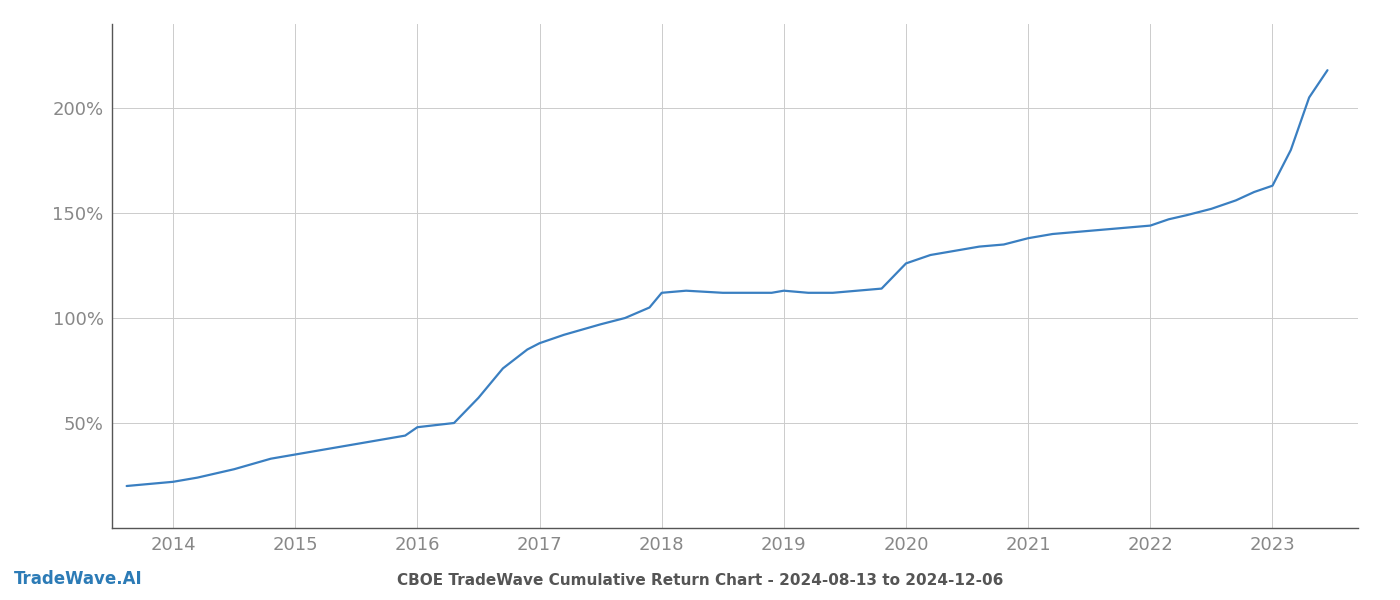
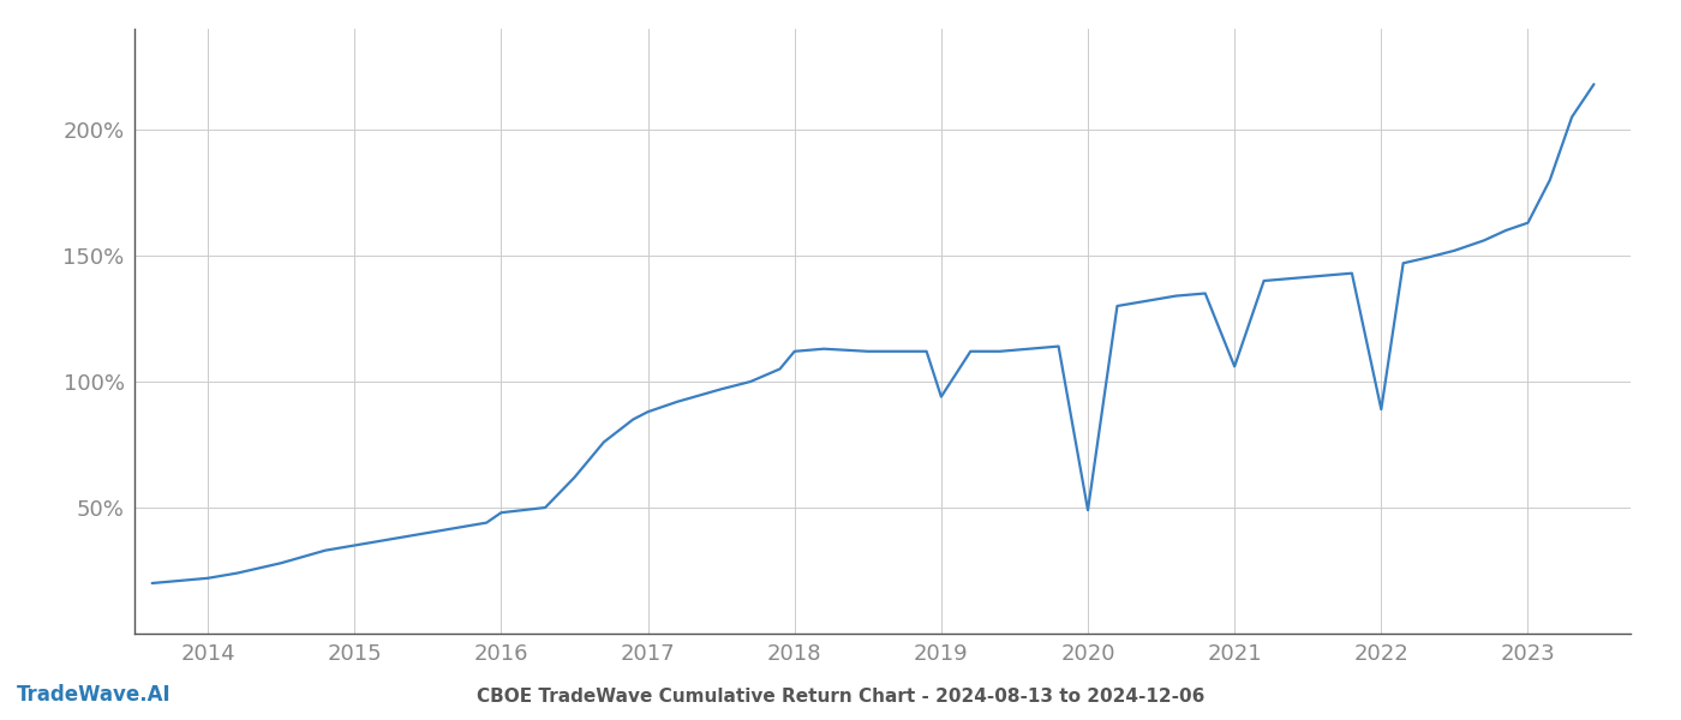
2019: 113% -> 94%
2020: 126% -> 49%
2021: 138% -> 106%
2022: 144% -> 89%
